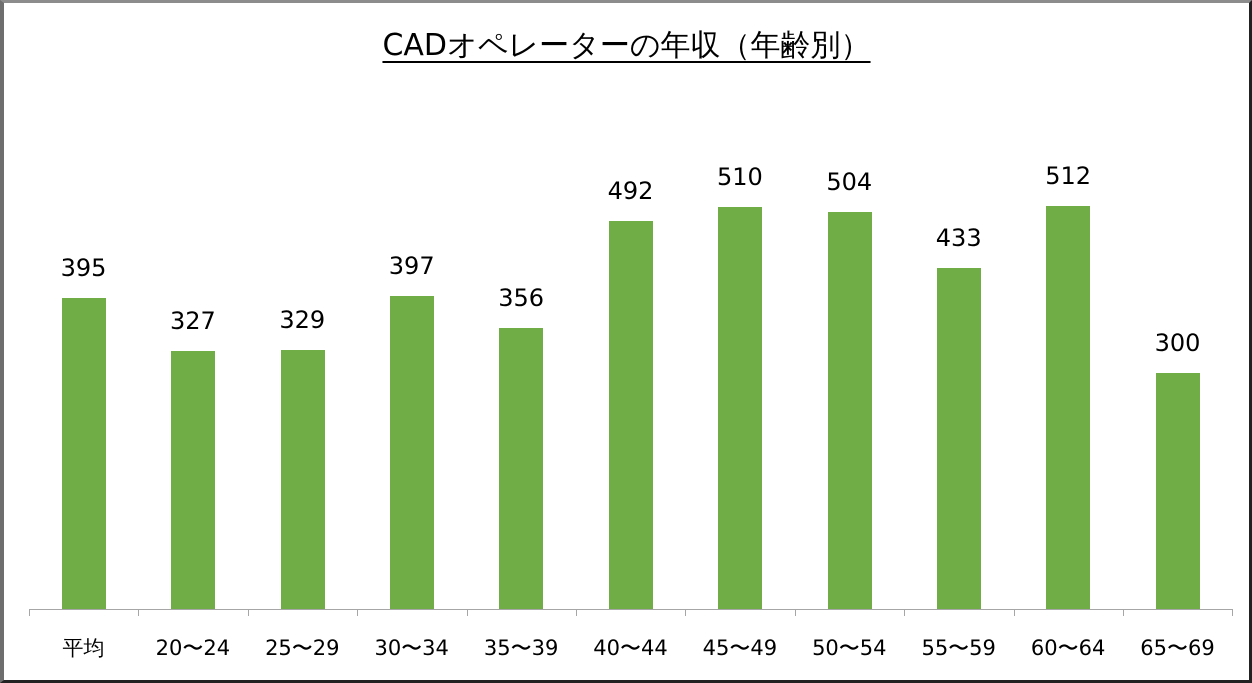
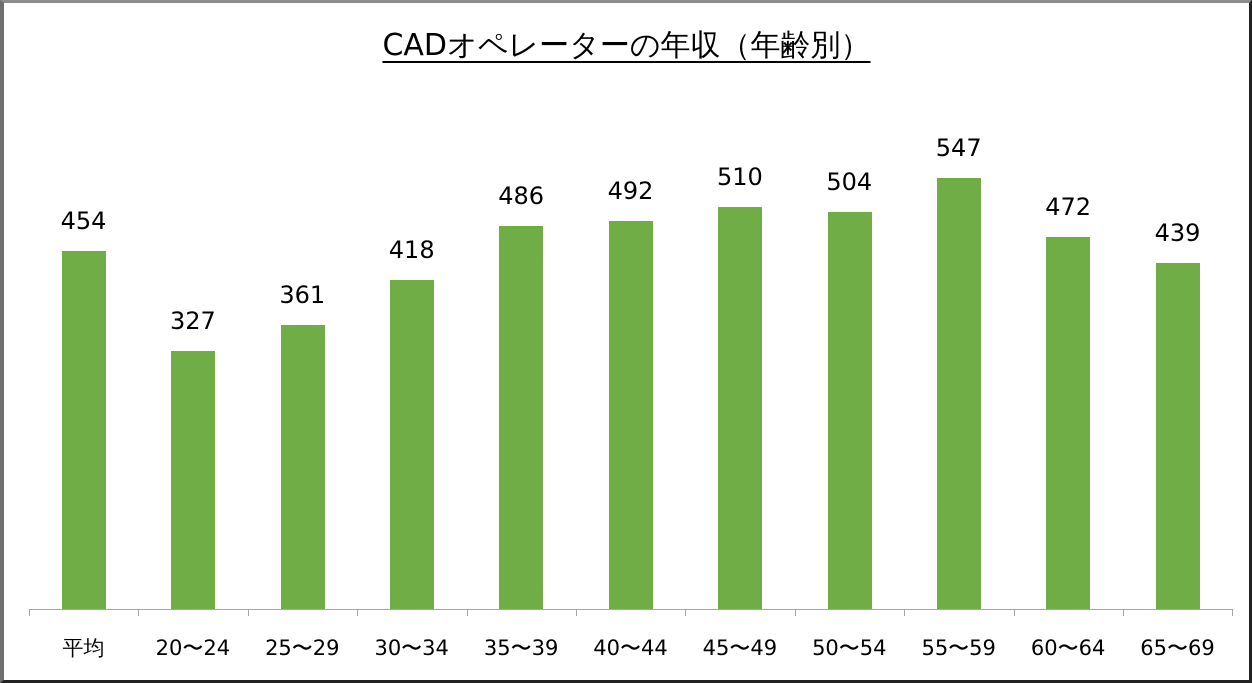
平均: 395 -> 454
25〜29: 329 -> 361
30〜34: 397 -> 418
35〜39: 356 -> 486
55〜59: 433 -> 547
60〜64: 512 -> 472
65〜69: 300 -> 439
